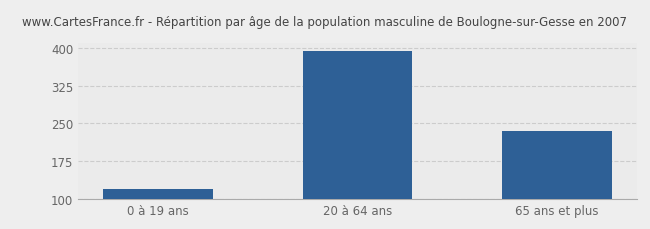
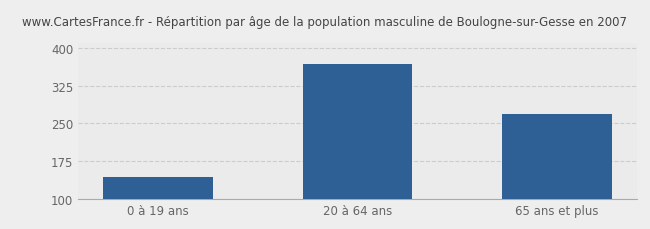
0 à 19 ans: 120 -> 144
20 à 64 ans: 393 -> 368
65 ans et plus: 235 -> 268
